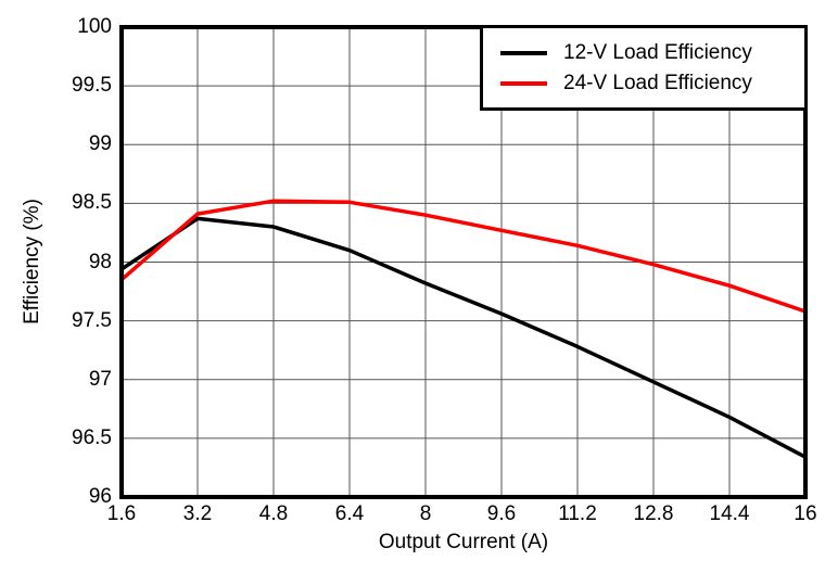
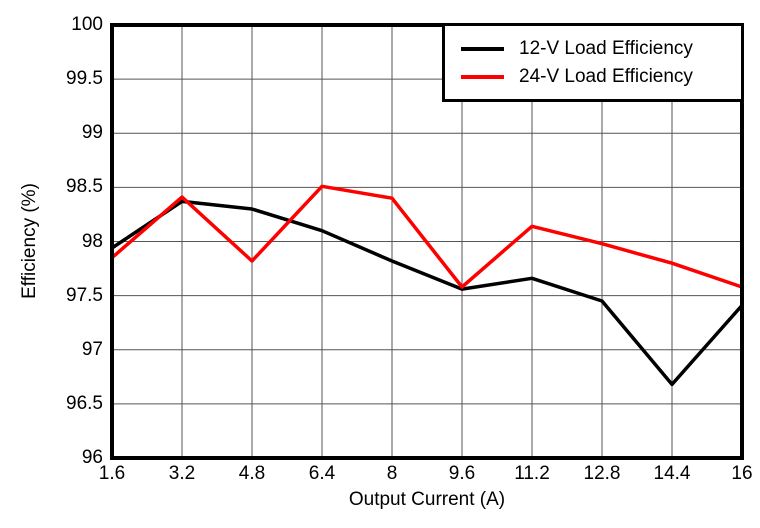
24-V Load Efficiency/4.8: 98.52 -> 97.82
24-V Load Efficiency/9.6: 98.27 -> 97.58
12-V Load Efficiency/11.2: 97.28 -> 97.66
12-V Load Efficiency/12.8: 96.98 -> 97.45
12-V Load Efficiency/16: 96.34 -> 97.41
